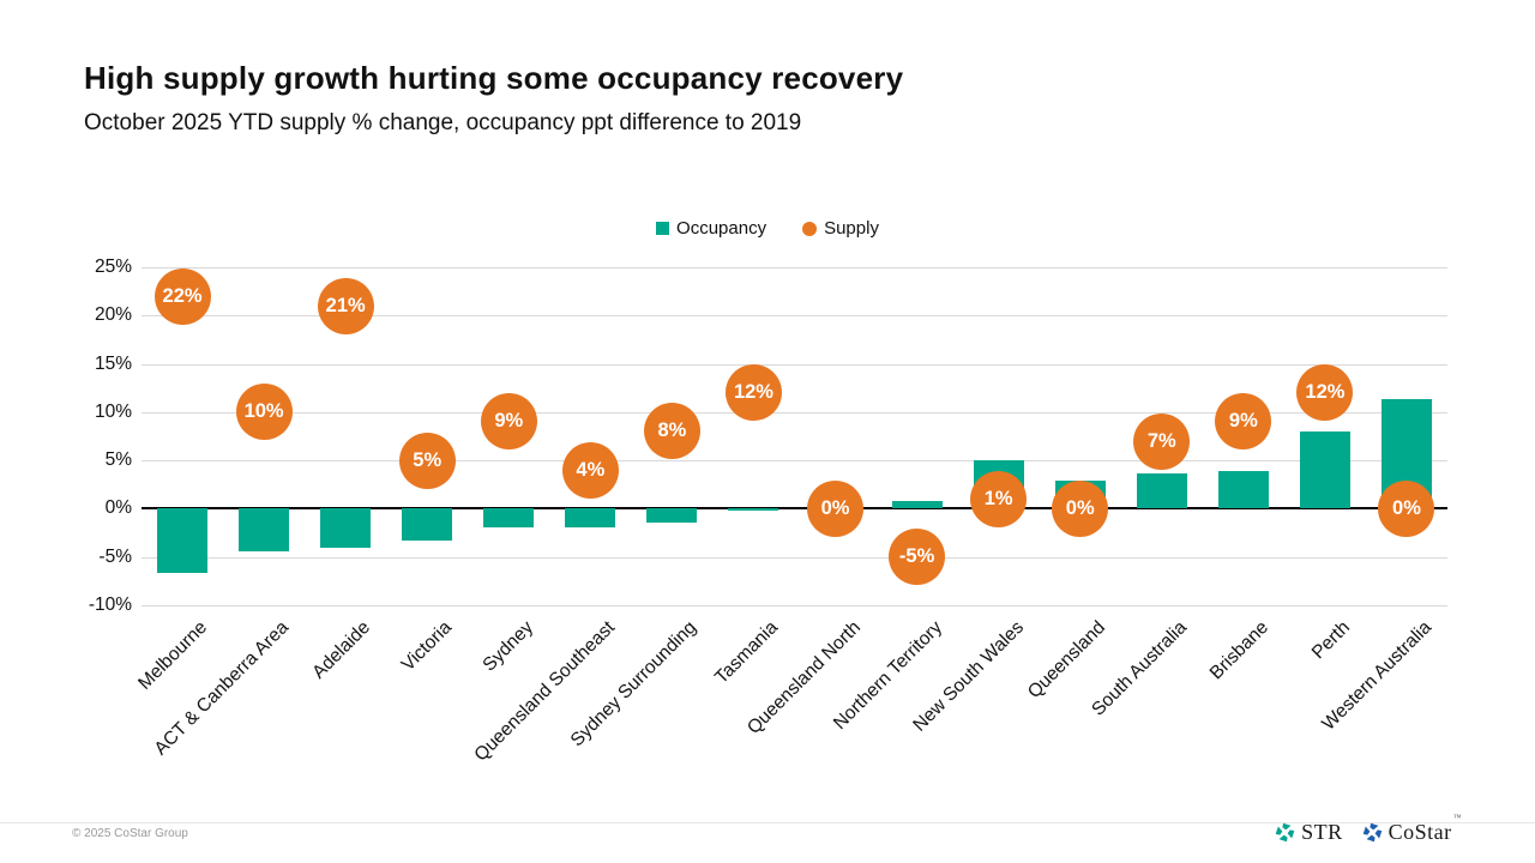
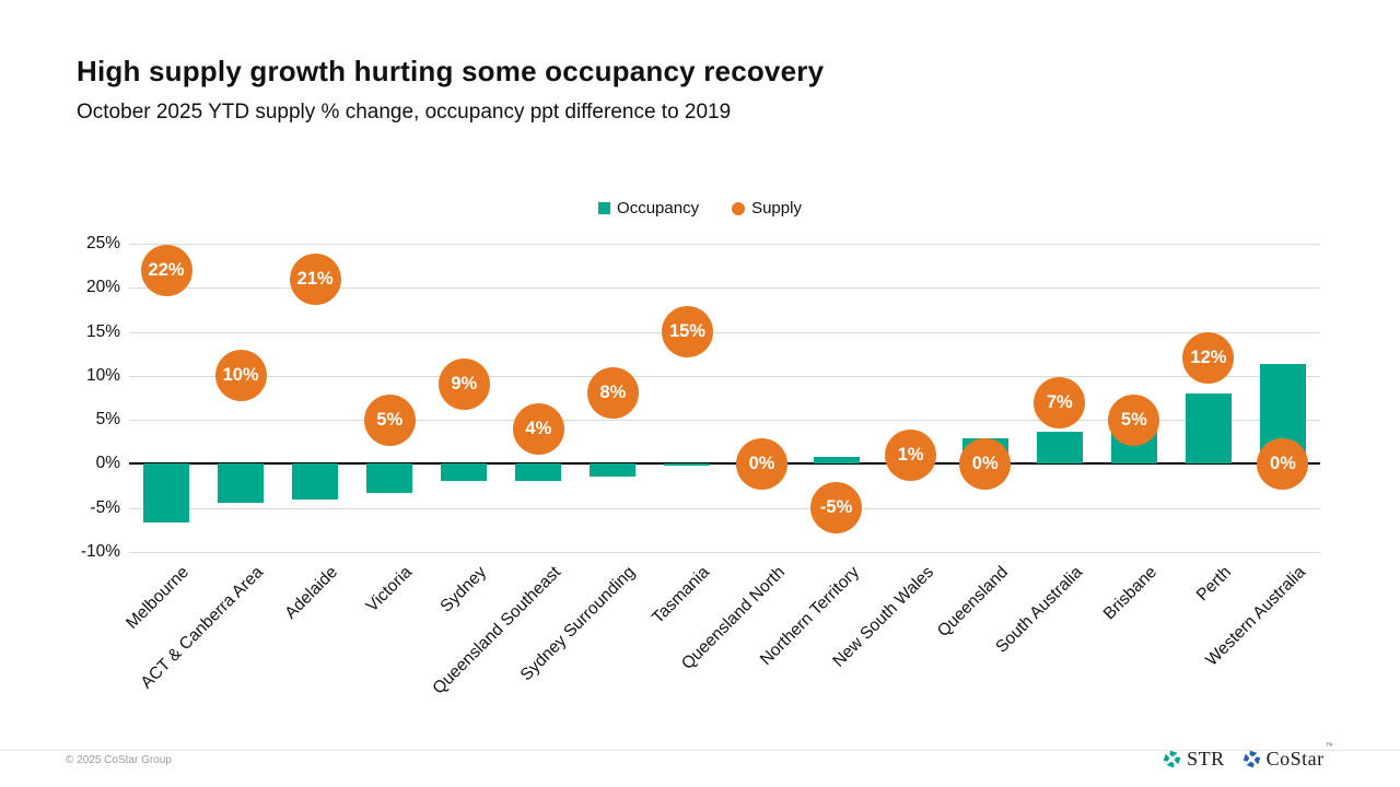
Supply/Tasmania: 12% -> 15%
Occupancy/New South Wales: 5% -> 2%
Supply/Brisbane: 9% -> 5%
